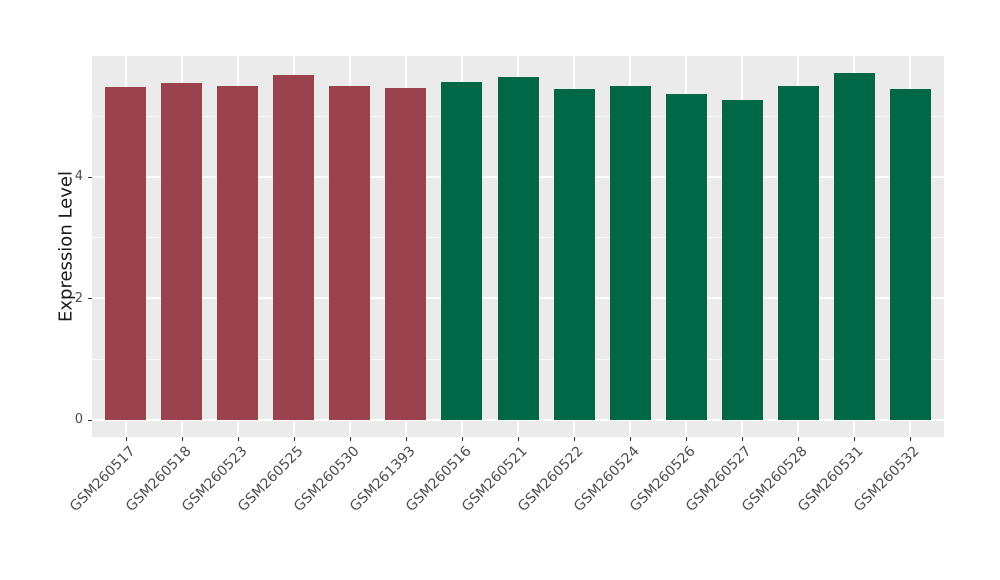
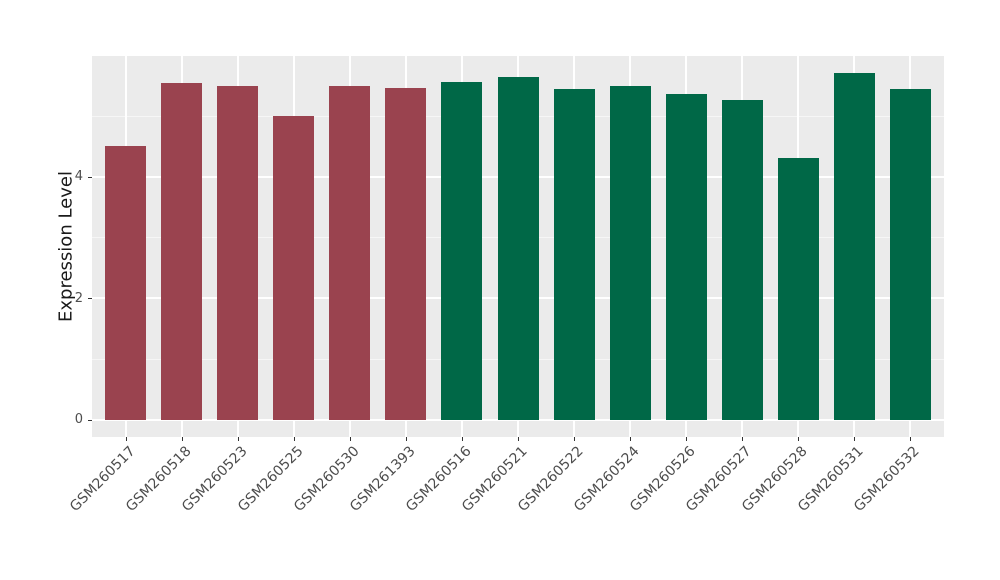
GSM260517: 5.5 -> 4.5
GSM260525: 5.7 -> 5.0
GSM260528: 5.5 -> 4.3
